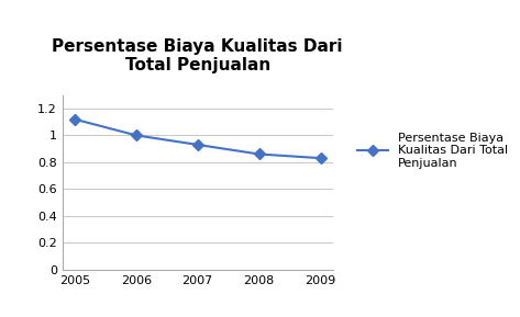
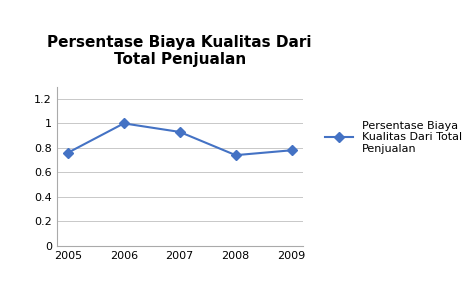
2005: 1.12 -> 0.76
2008: 0.86 -> 0.74
2009: 0.83 -> 0.78
